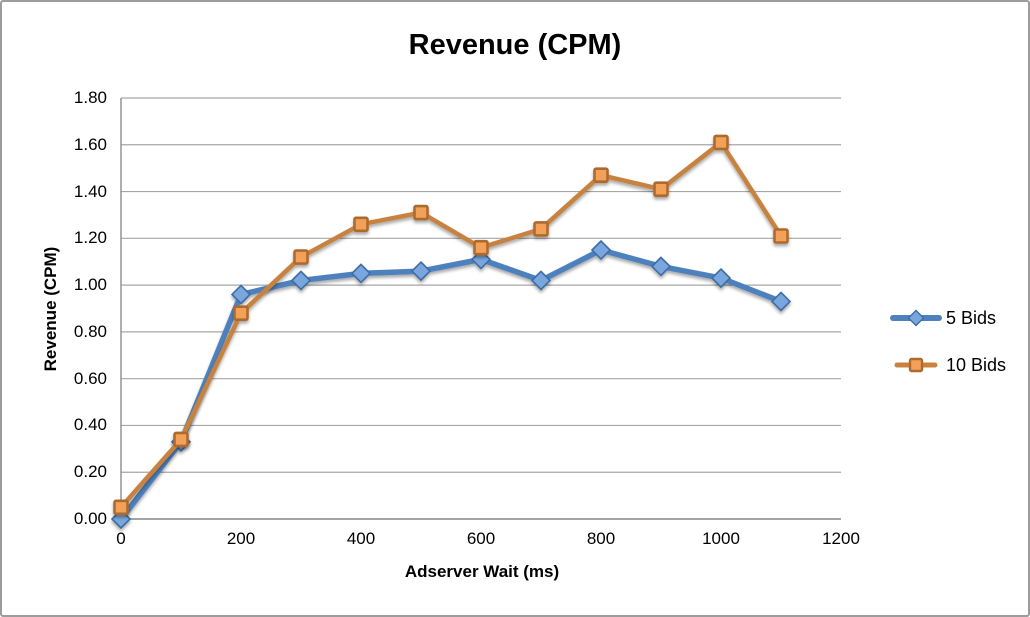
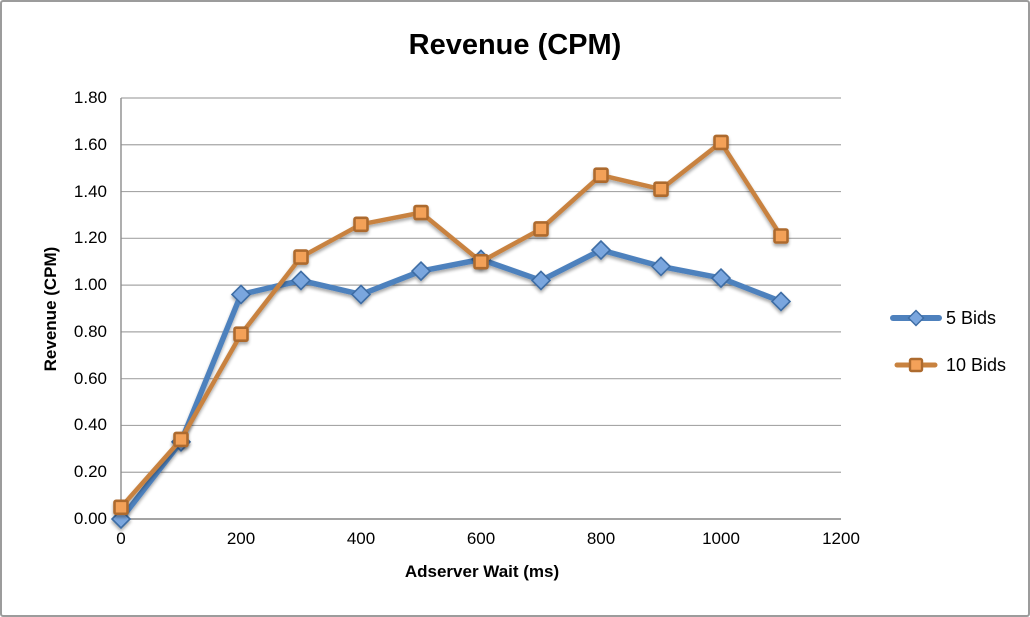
10 Bids/200: 0.88 -> 0.79
5 Bids/400: 1.05 -> 0.96
10 Bids/600: 1.16 -> 1.10
